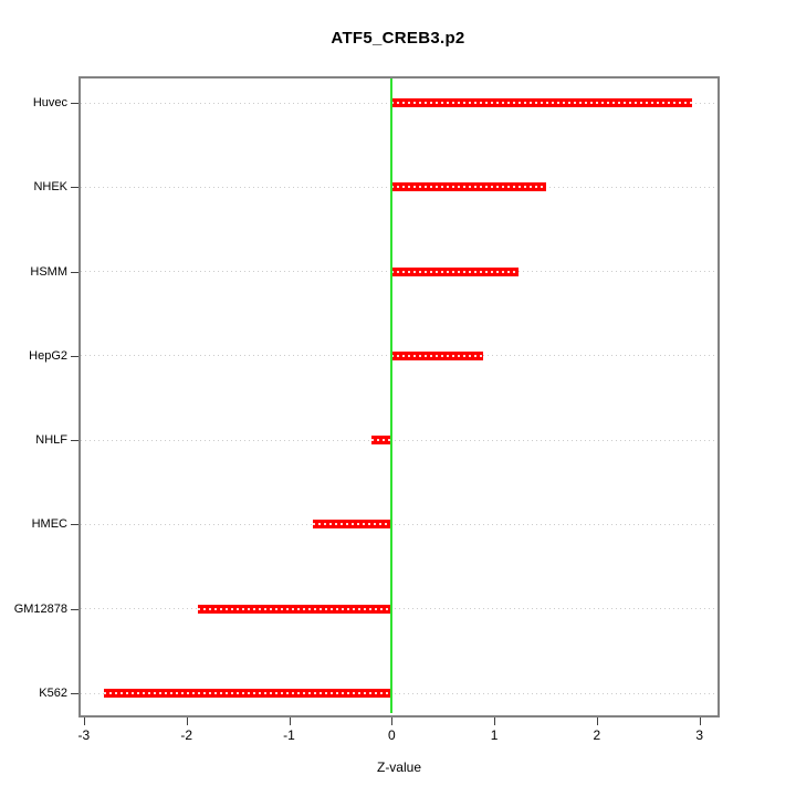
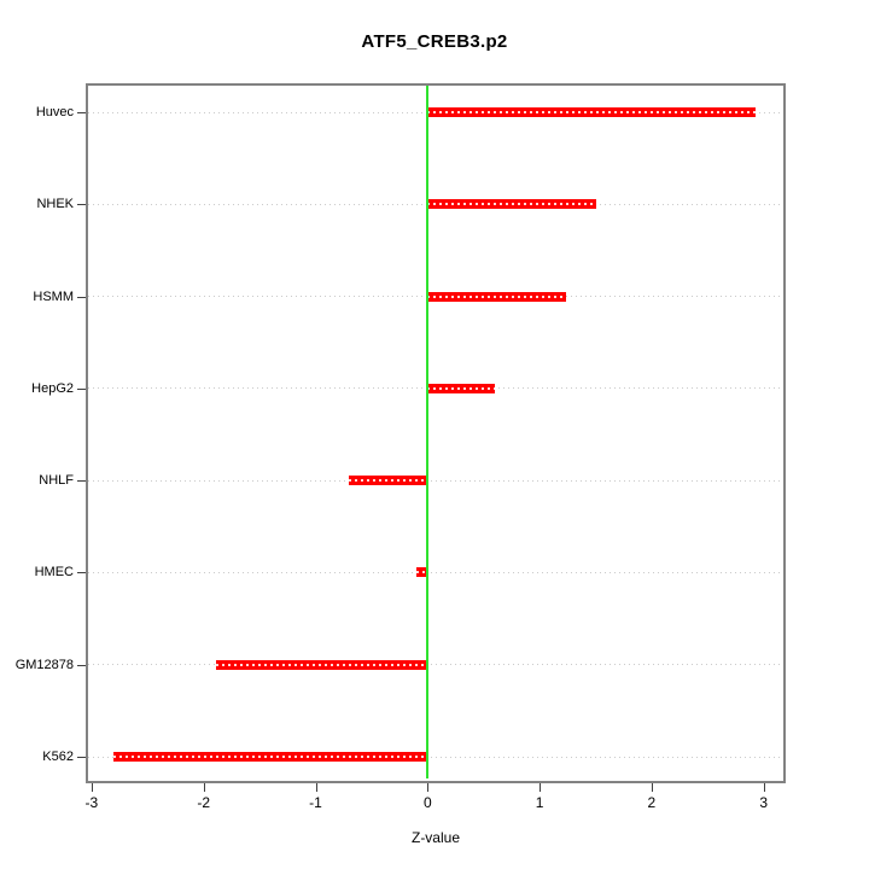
HepG2: 0.9 -> 0.6
NHLF: -0.2 -> -0.7
HMEC: -0.8 -> -0.1
